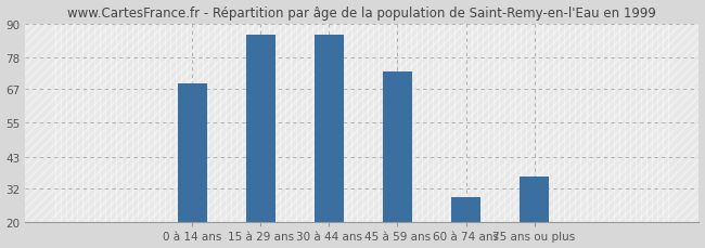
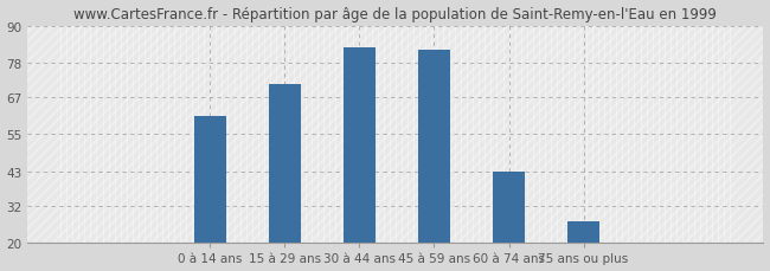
0 à 14 ans: 69 -> 61
15 à 29 ans: 86 -> 71
30 à 44 ans: 86 -> 83
45 à 59 ans: 73 -> 82
60 à 74 ans: 29 -> 43
75 ans ou plus: 36 -> 27
